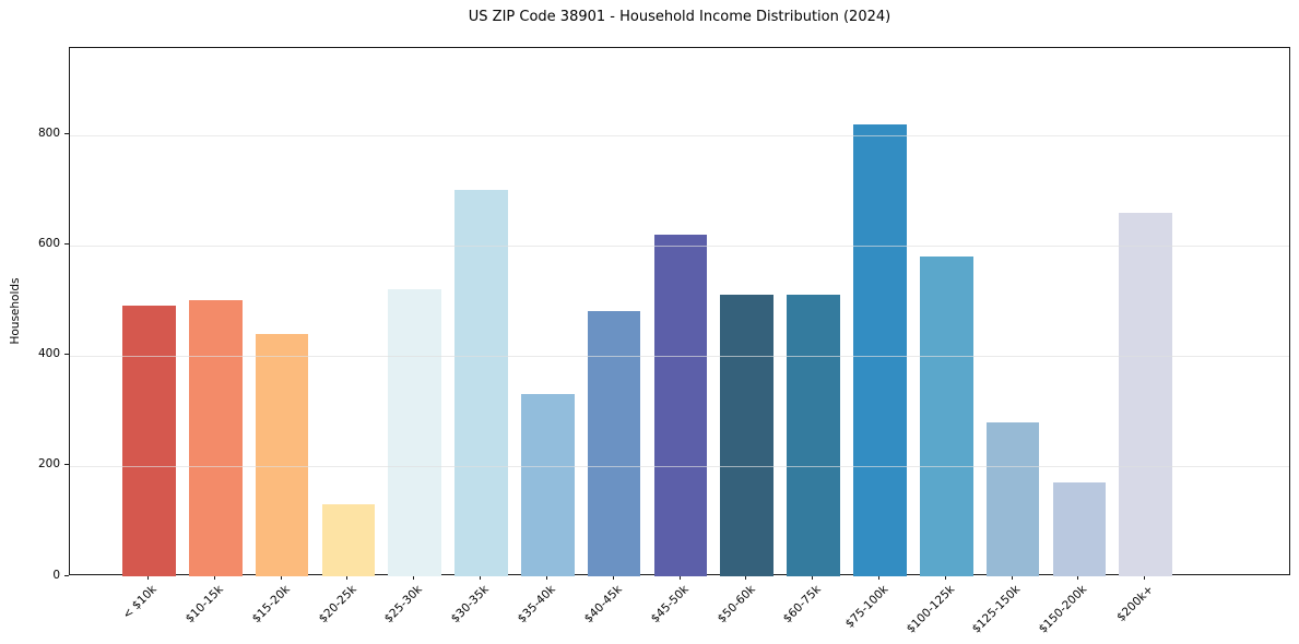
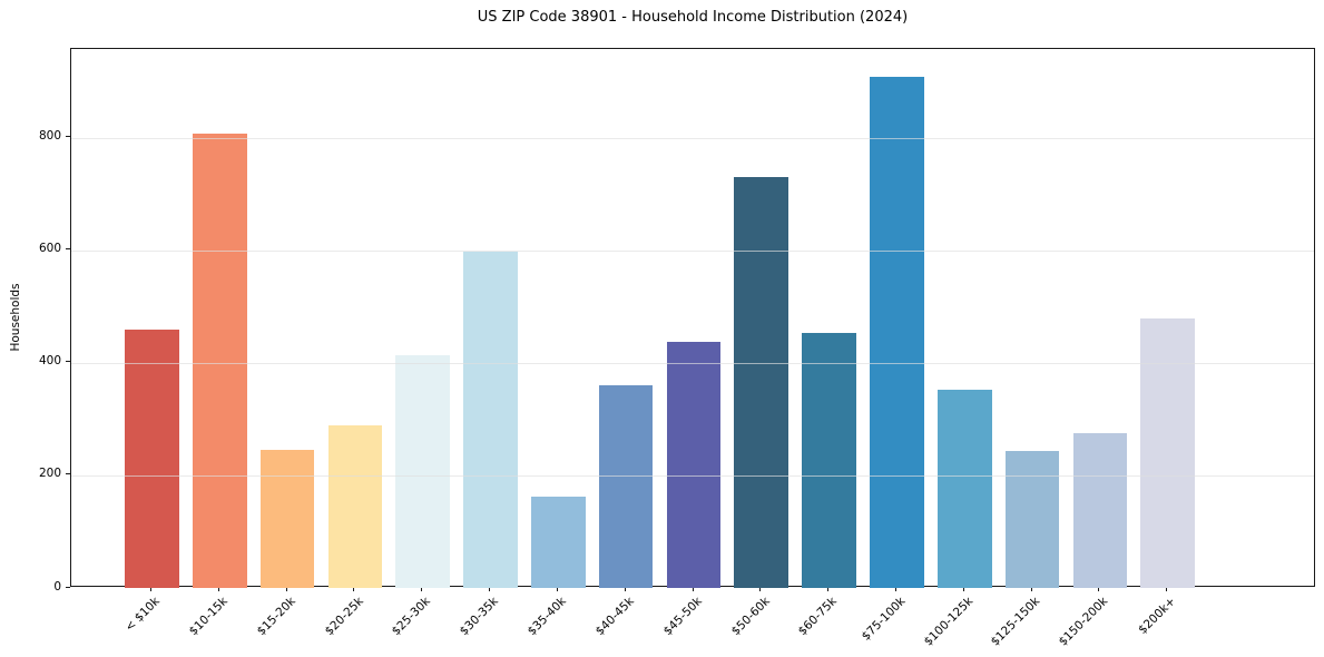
< $10k: 490 -> 460
$10-15k: 500 -> 810
$15-20k: 440 -> 250
$20-25k: 130 -> 290
$25-30k: 520 -> 410
$30-35k: 700 -> 600
$35-40k: 330 -> 160
$40-45k: 480 -> 360
$45-50k: 620 -> 440
$50-60k: 510 -> 730
$60-75k: 510 -> 450
$75-100k: 820 -> 910
$100-125k: 580 -> 350
$125-150k: 280 -> 240
$150-200k: 170 -> 280
$200k+: 660 -> 480
